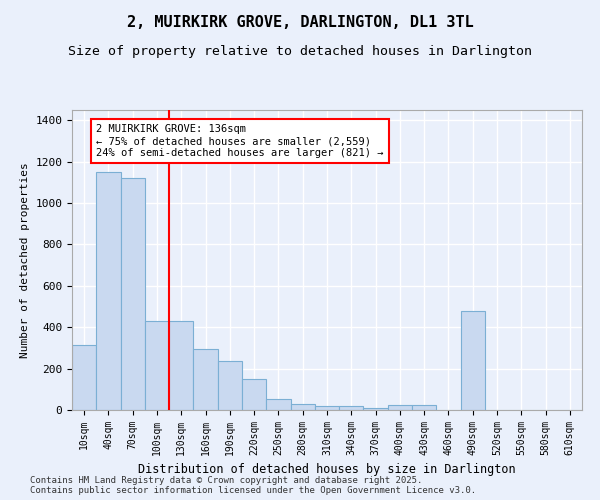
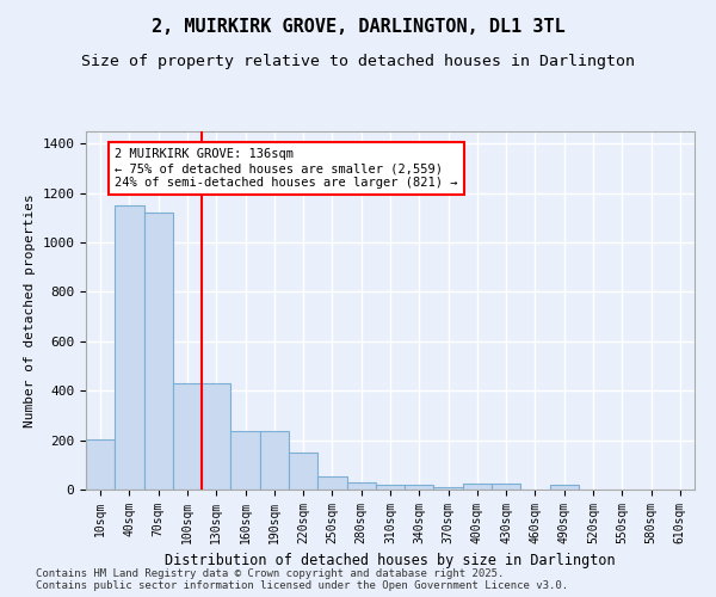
10sqm: 315 -> 205
160sqm: 295 -> 235
490sqm: 480 -> 20
